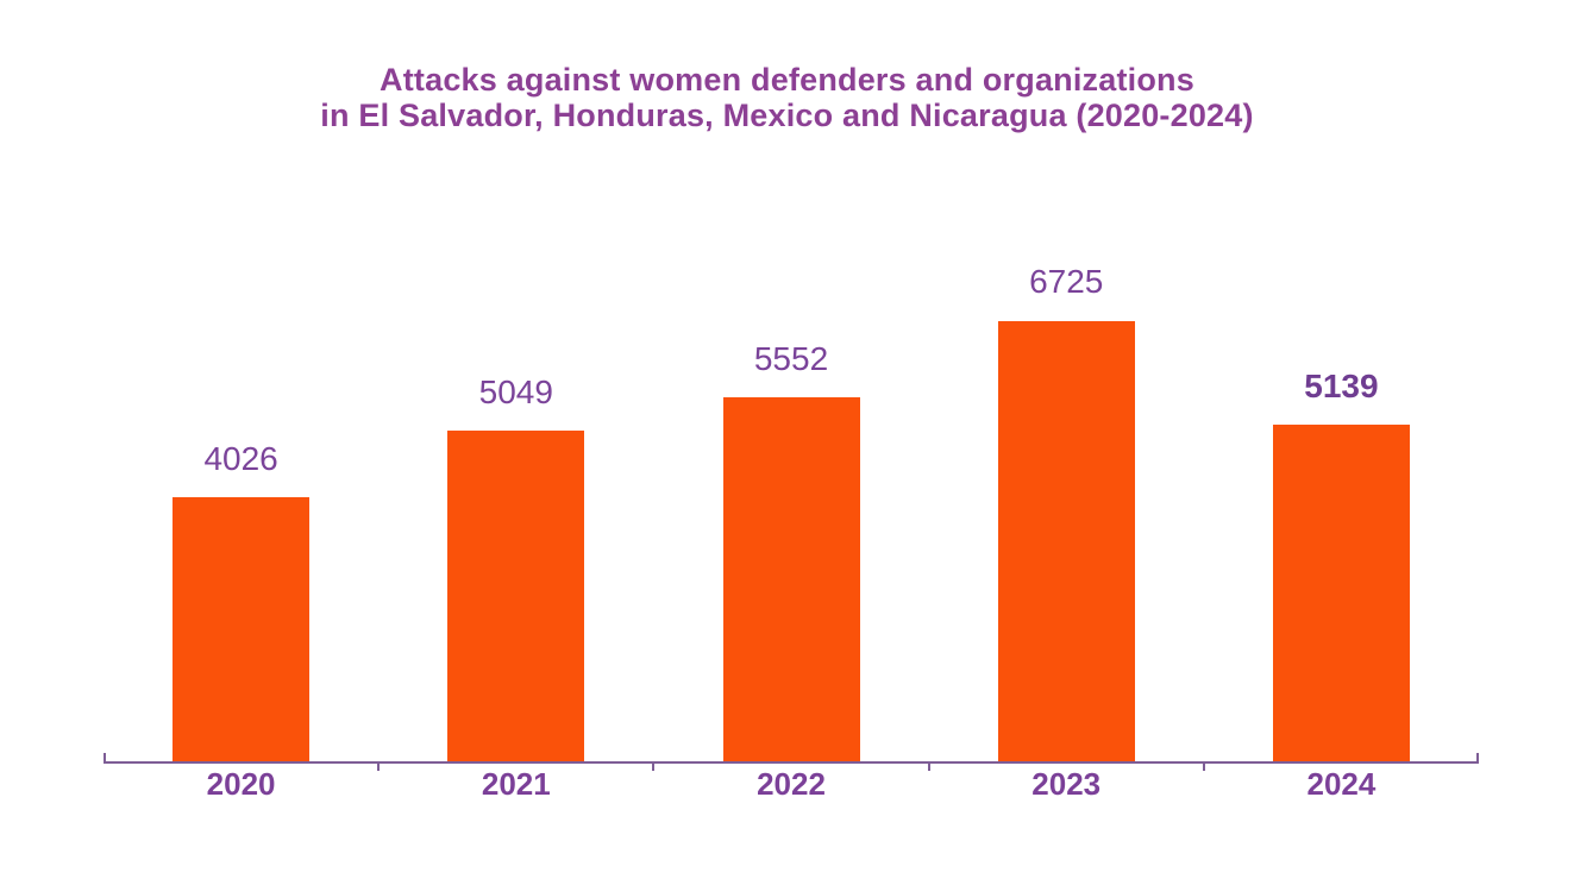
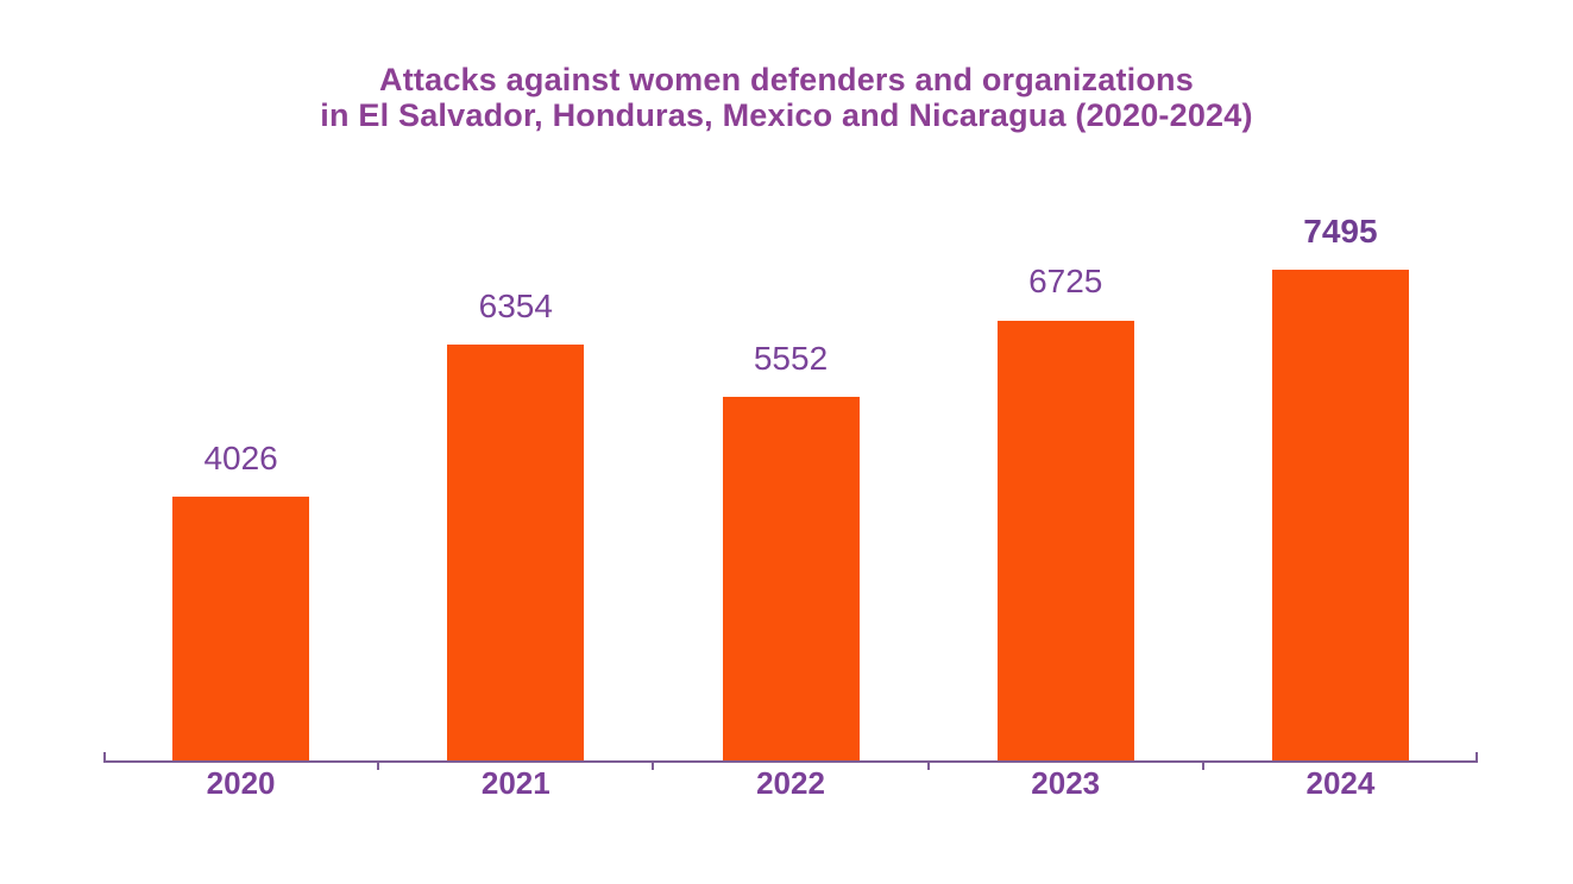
2021: 5049 -> 6354
2024: 5139 -> 7495
